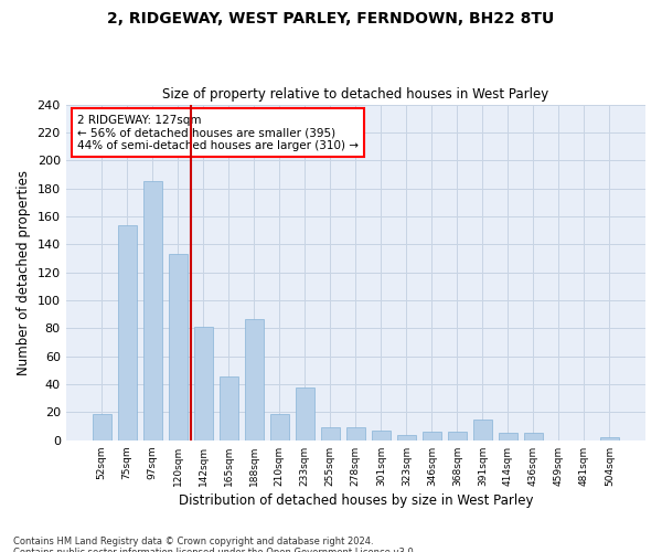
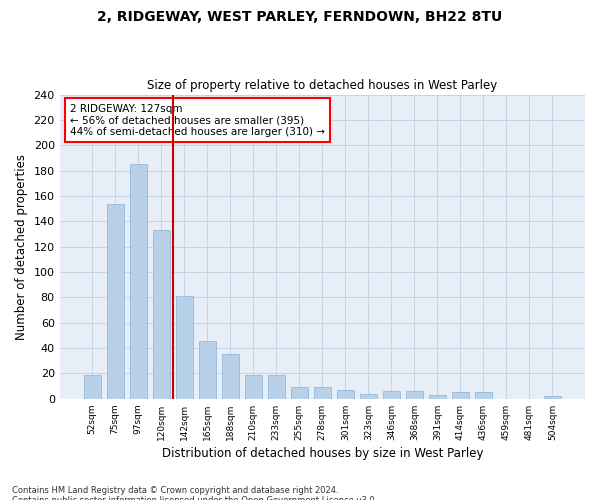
188sqm: 87 -> 35
233sqm: 38 -> 19
391sqm: 15 -> 3
